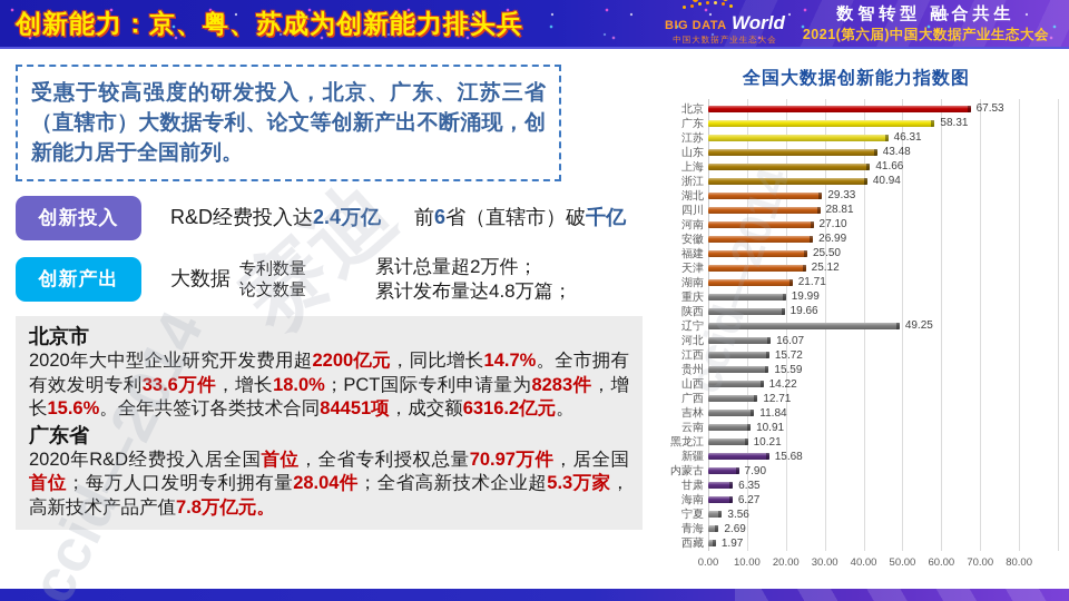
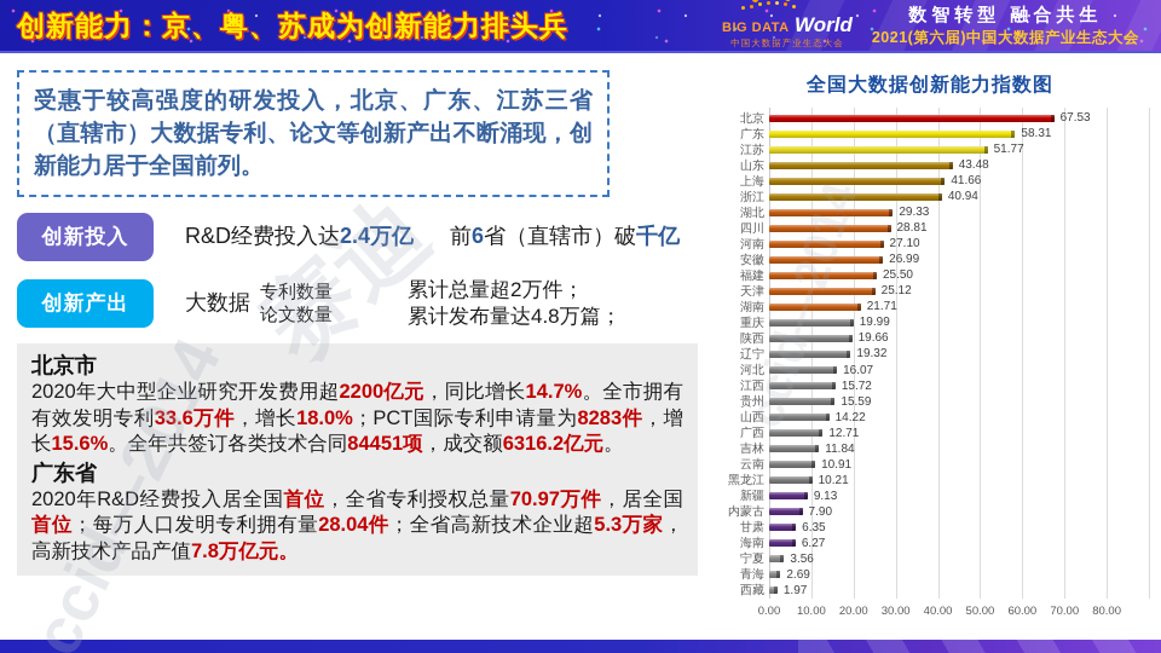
江苏: 46.31 -> 51.77
辽宁: 49.25 -> 19.32
新疆: 15.68 -> 9.13
